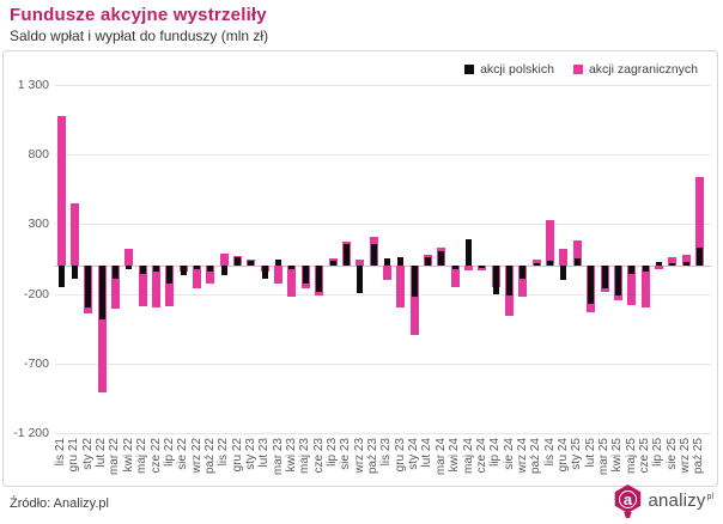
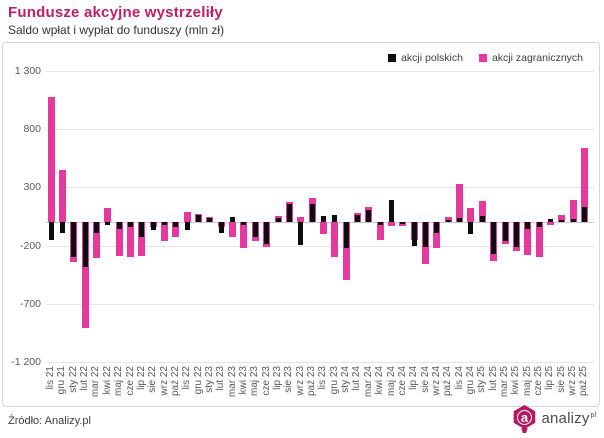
akcji zagranicznych/wrz 25: 80 -> 190
